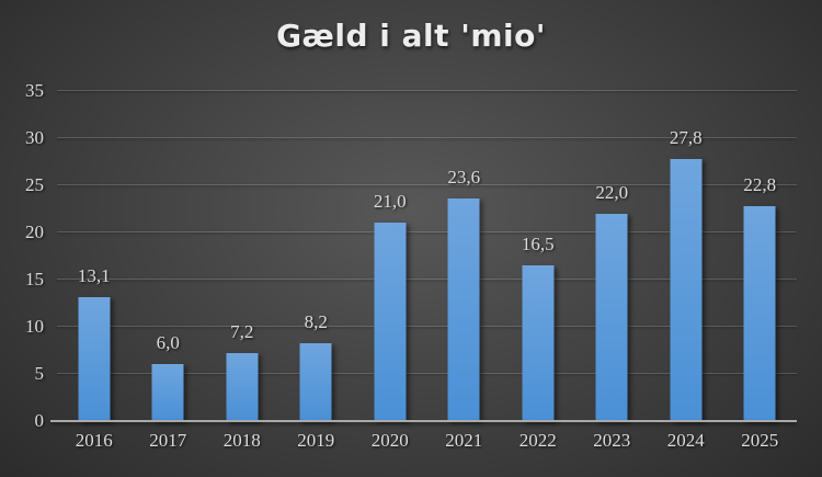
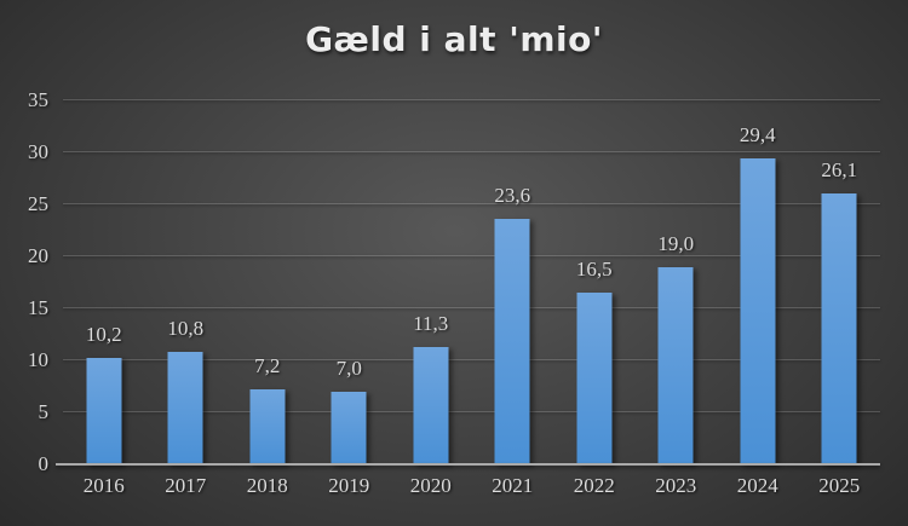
2016: 13,1 -> 10,2
2017: 6,0 -> 10,8
2019: 8,2 -> 7,0
2020: 21,0 -> 11,3
2023: 22,0 -> 19,0
2024: 27,8 -> 29,4
2025: 22,8 -> 26,1
